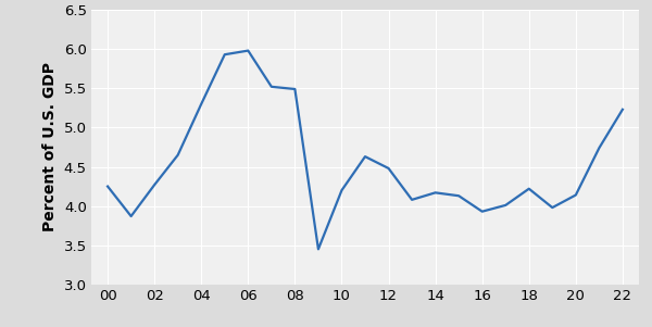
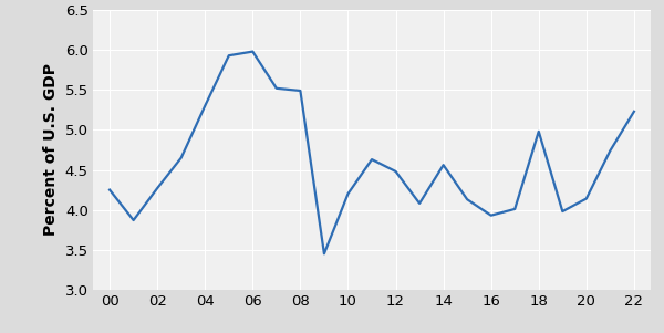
14: 4.17 -> 4.56
18: 4.22 -> 4.98
